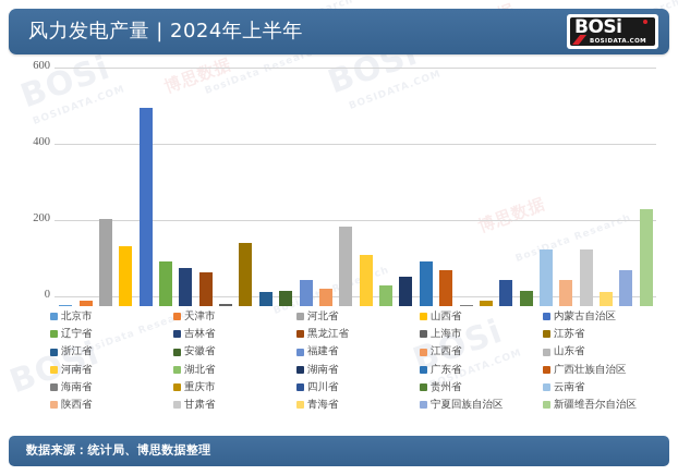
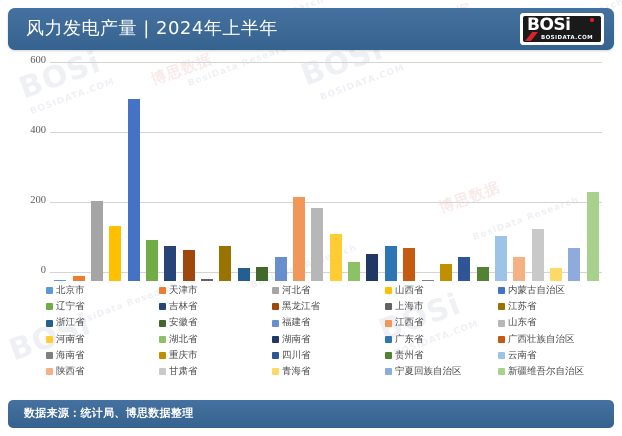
江苏省: 160 -> 100
江西省: 50 -> 240
广东省: 120 -> 100
重庆市: 10 -> 50
云南省: 150 -> 130
